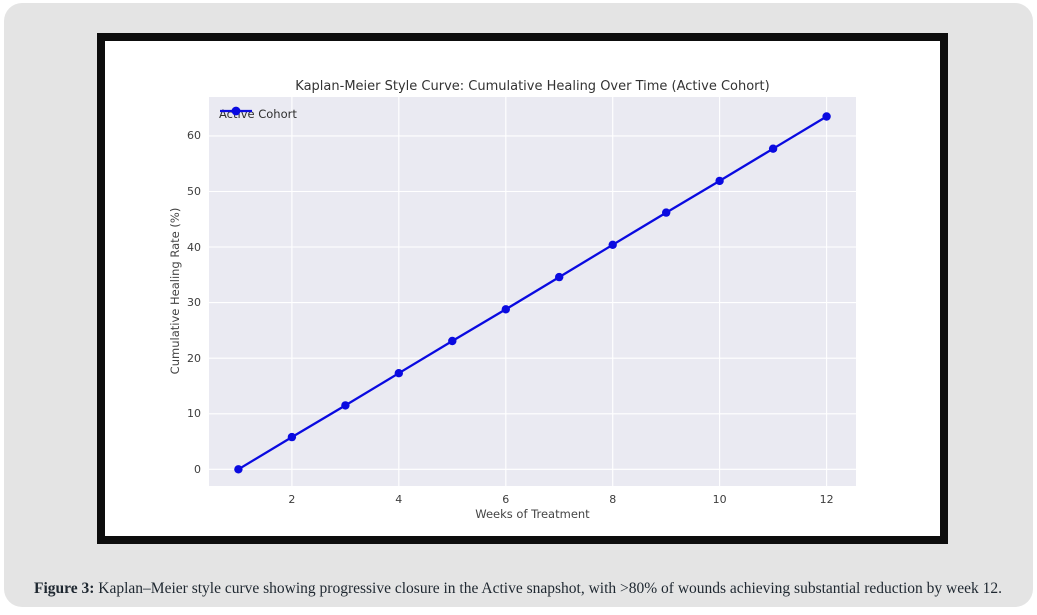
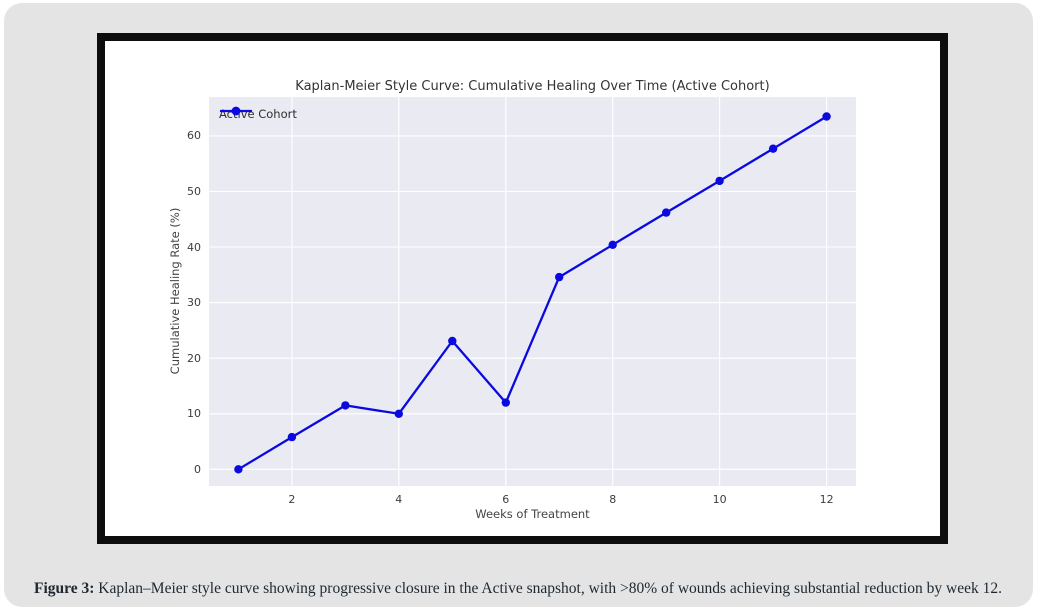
4: 17 -> 10
6: 29 -> 12
